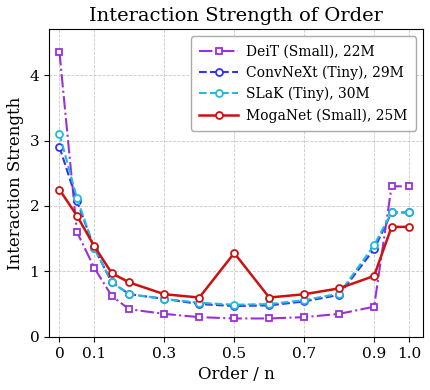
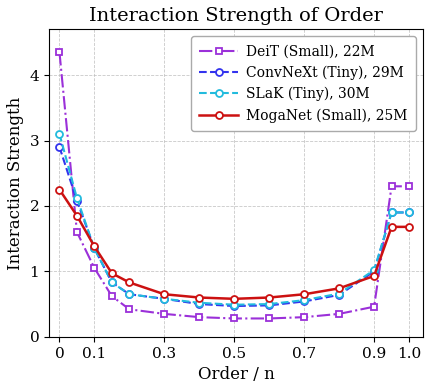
MogaNet (Small), 25M/0.5: 1.28 -> 0.58
ConvNeXt (Tiny), 29M/0.9: 1.34 -> 1.00
SLaK (Tiny), 30M/0.9: 1.40 -> 1.02
